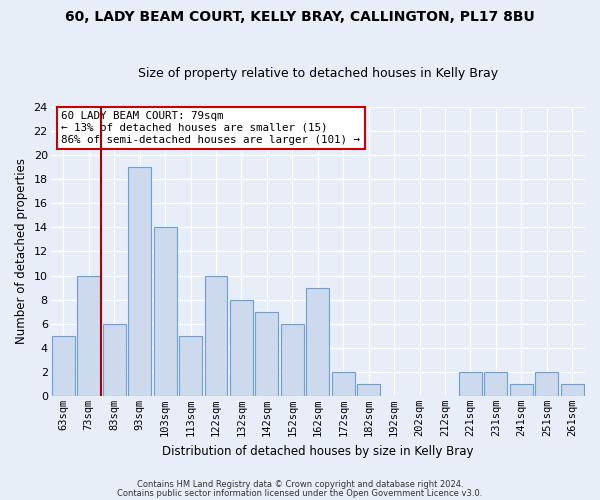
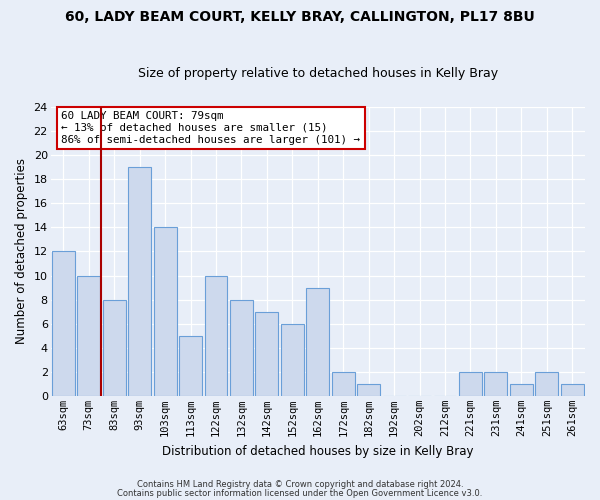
63sqm: 5 -> 12
83sqm: 6 -> 8
